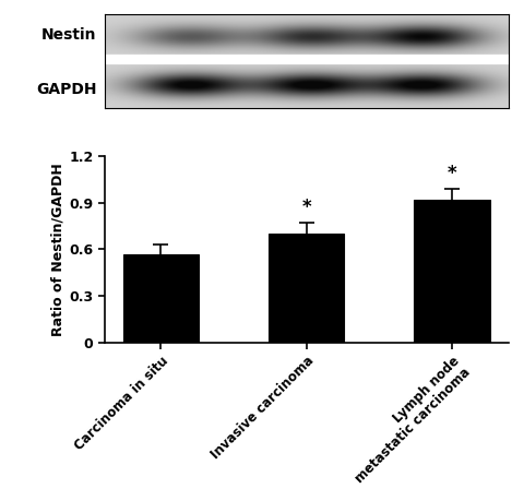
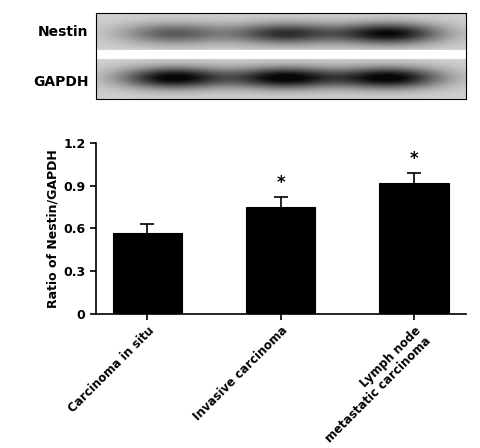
Invasive carcinoma: 0.70 -> 0.75
